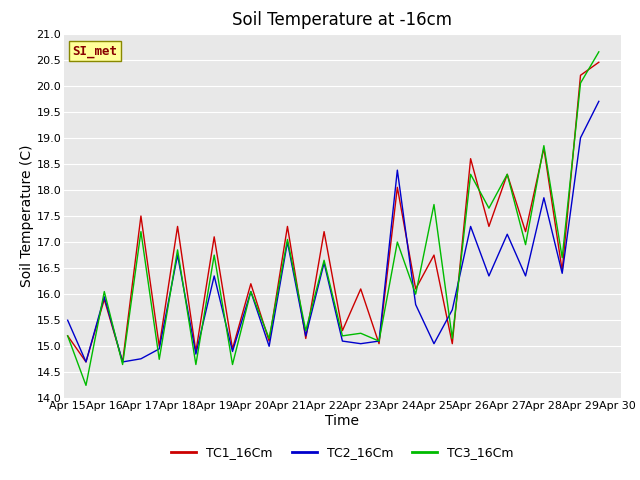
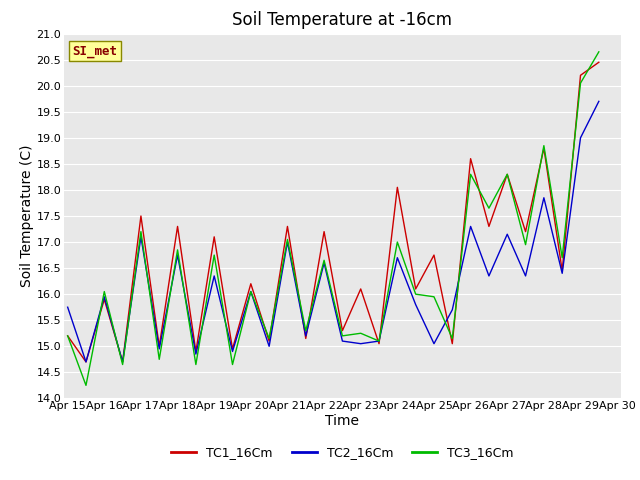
TC2_16Cm/Apr 15: 15.50 -> 15.75
TC2_16Cm/Apr 17: 14.76 -> 17.10
TC2_16Cm/Apr 24: 18.38 -> 16.70
TC3_16Cm/Apr 25: 17.72 -> 15.95
